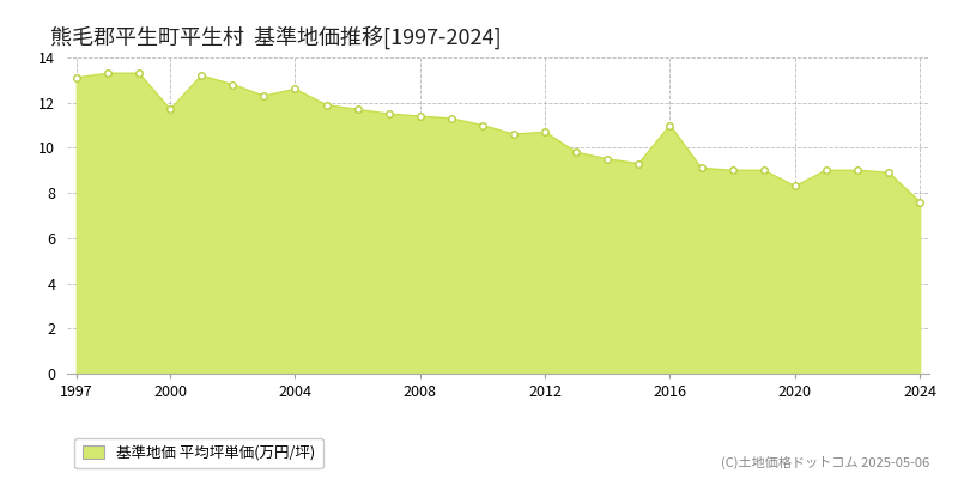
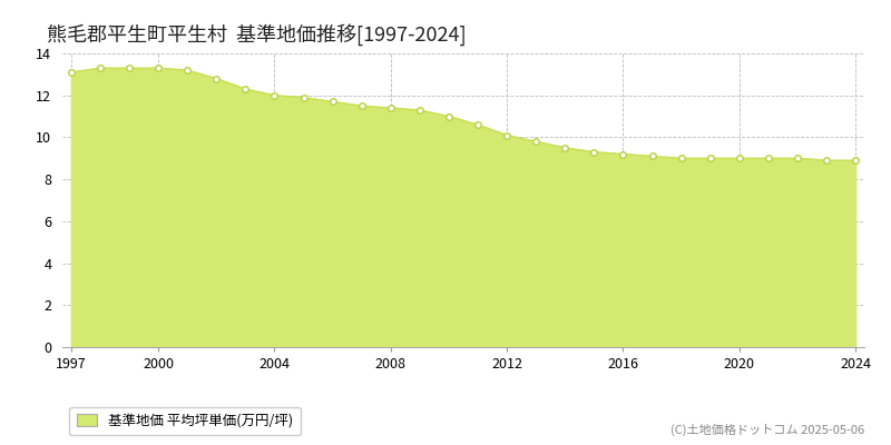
2000: 11.7 -> 13.3
2004: 12.6 -> 12.0
2012: 10.7 -> 10.1
2016: 11.0 -> 9.2
2020: 8.3 -> 9.0
2024: 7.6 -> 8.9
